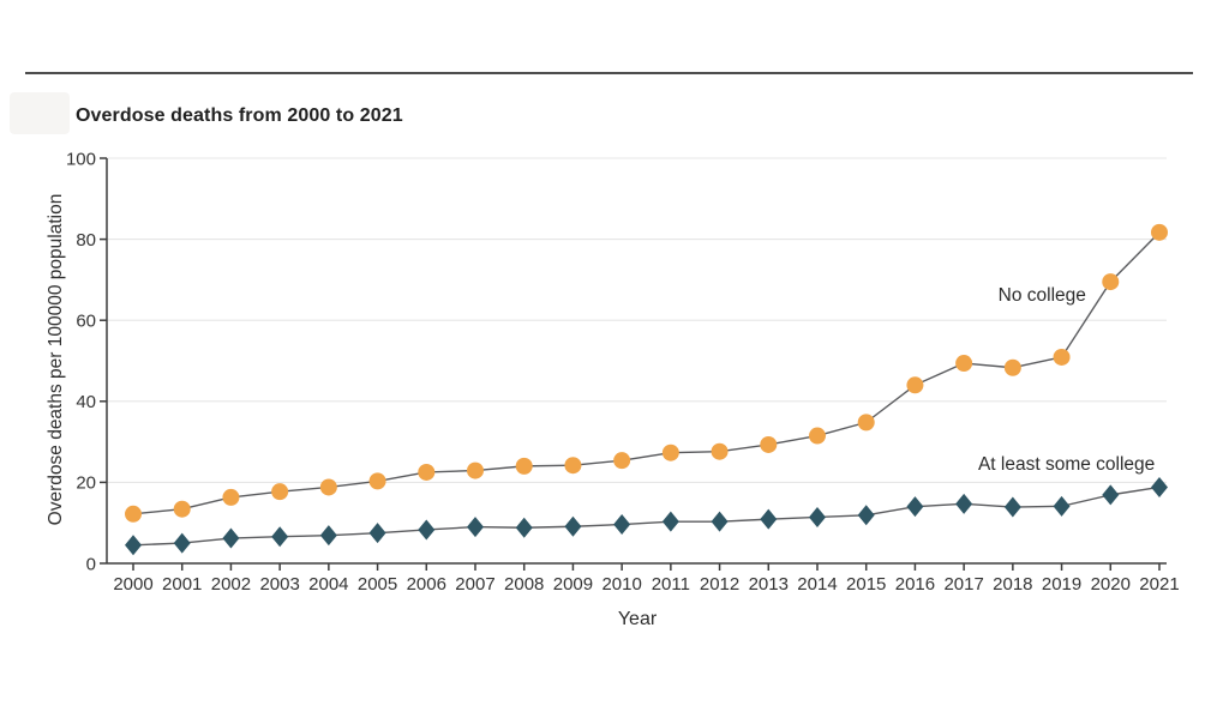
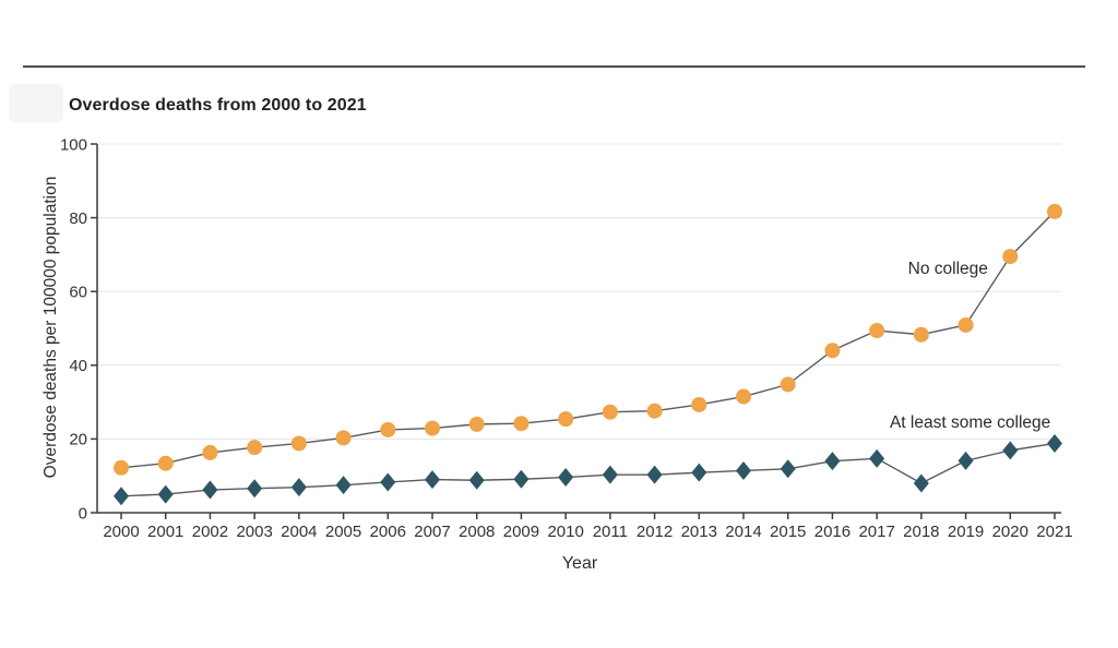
At least some college/2018: 14 -> 8
